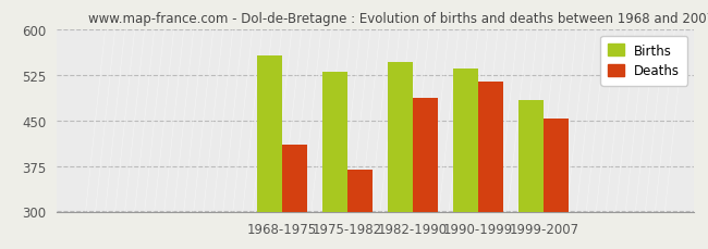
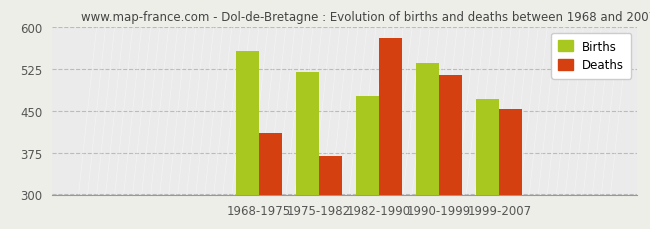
Births/1975-1982: 530 -> 518
Births/1982-1990: 545 -> 476
Deaths/1982-1990: 487 -> 580
Births/1999-2007: 483 -> 470
